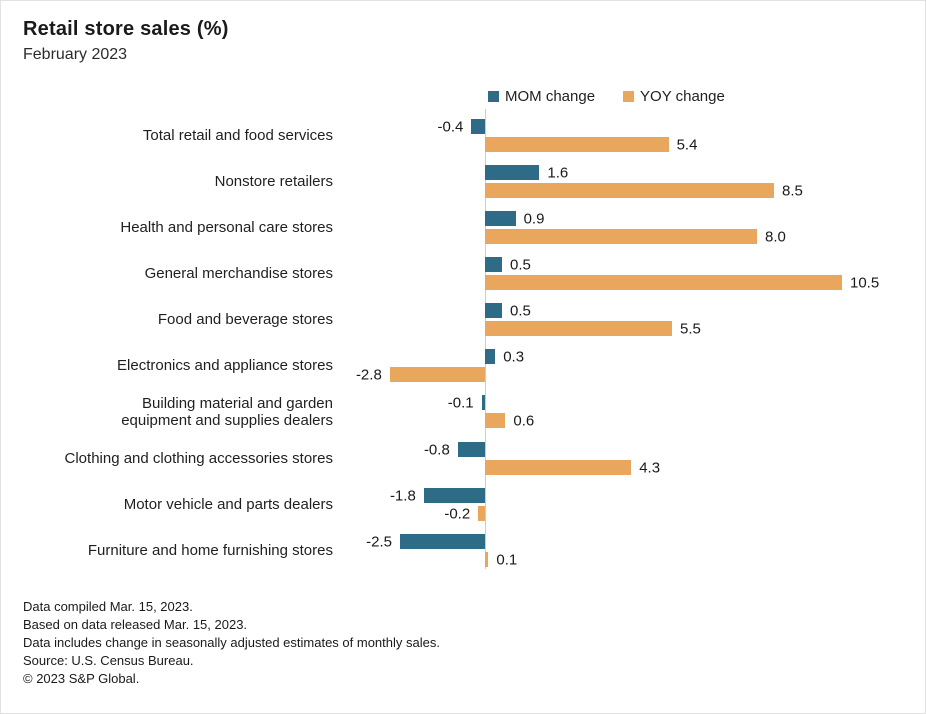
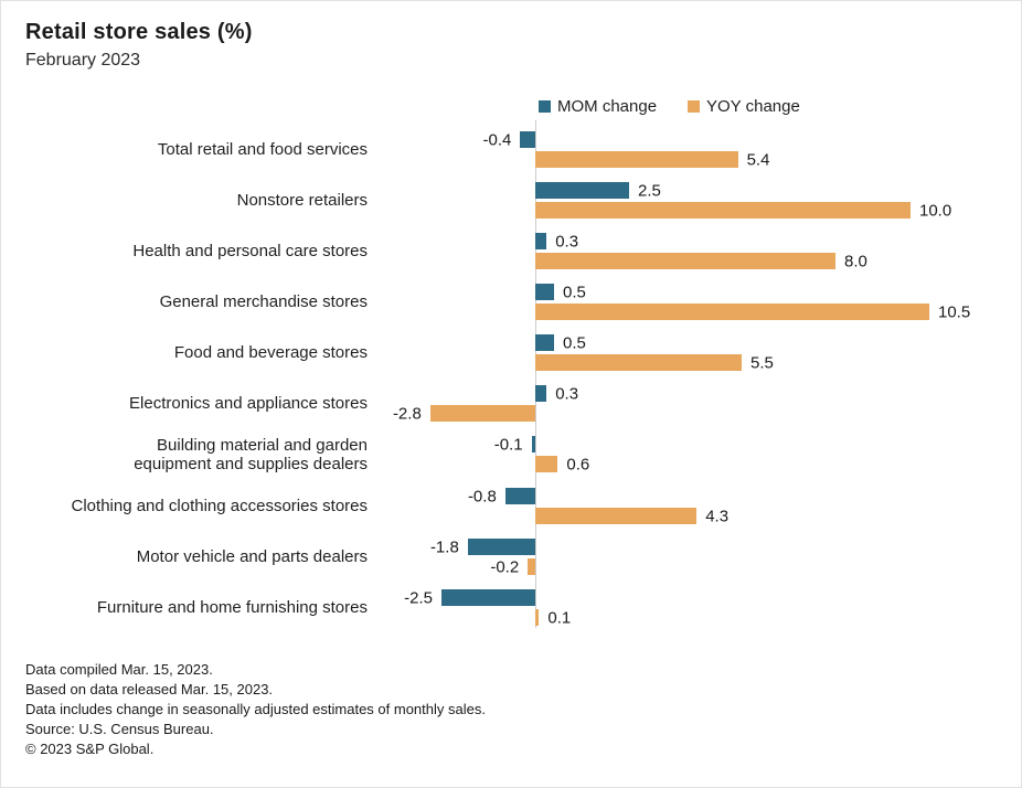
MOM change/Nonstore retailers: 1.6 -> 2.5
YOY change/Nonstore retailers: 8.5 -> 10.0
MOM change/Health and personal care stores: 0.9 -> 0.3
